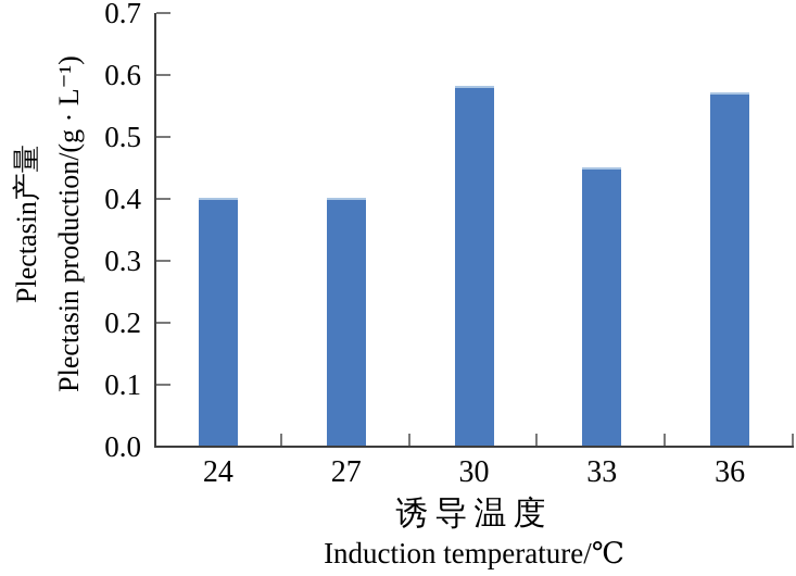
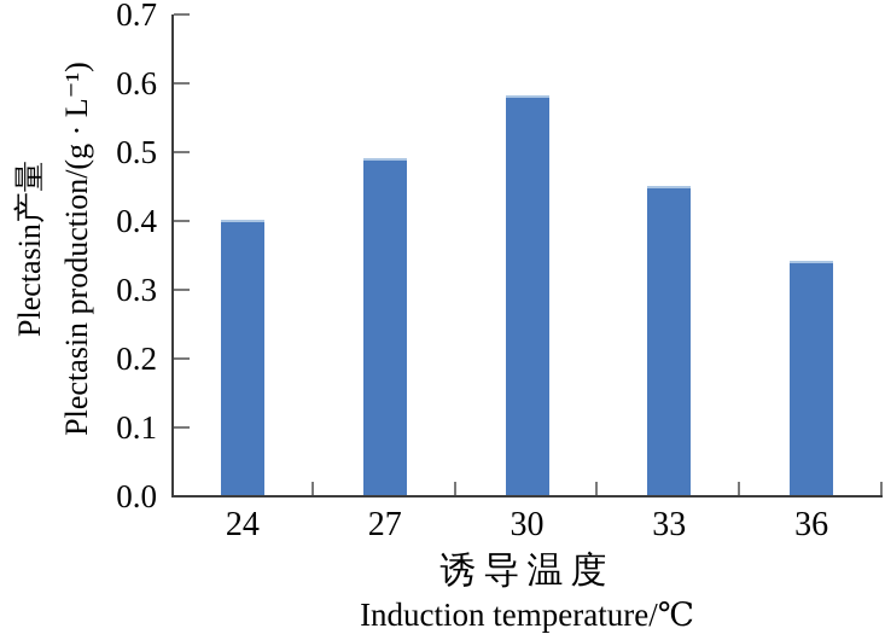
27: 0.40 -> 0.49
36: 0.57 -> 0.34
